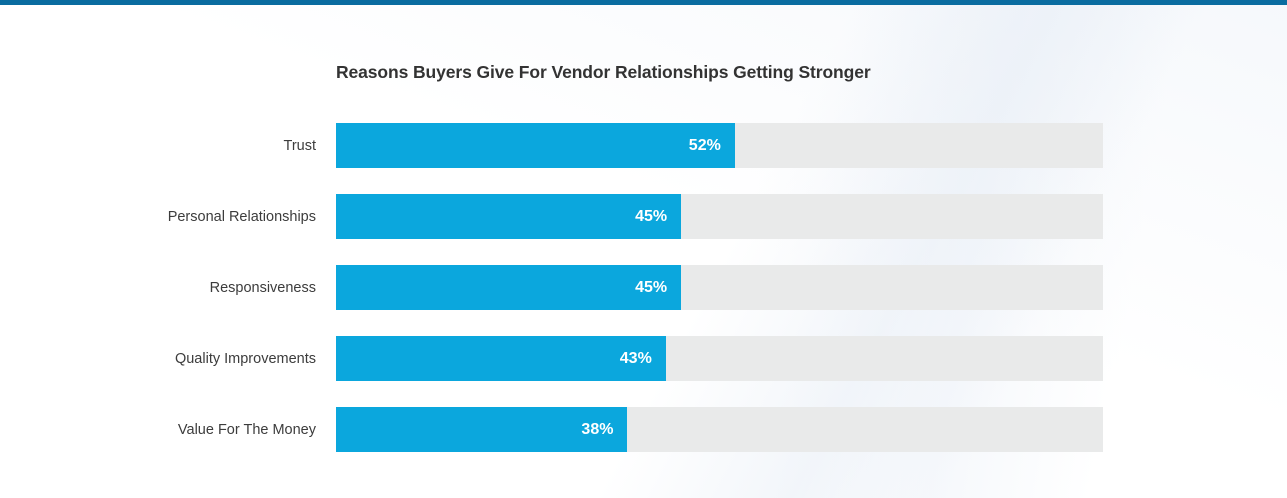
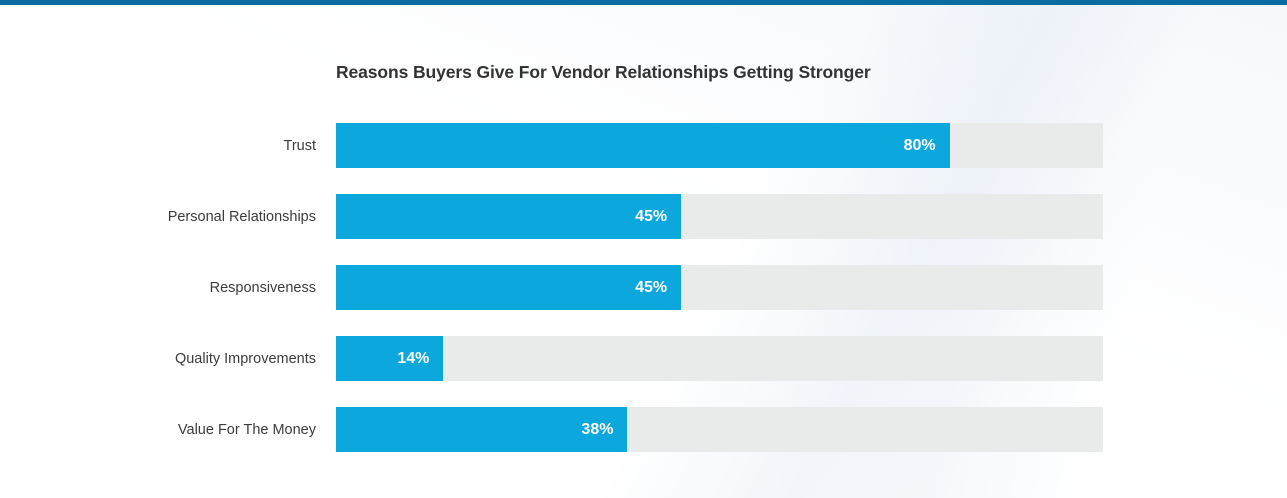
Trust: 52% -> 80%
Quality Improvements: 43% -> 14%
